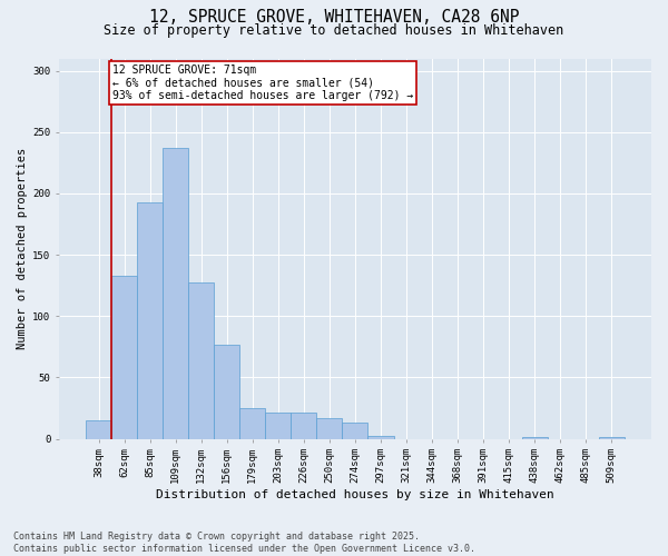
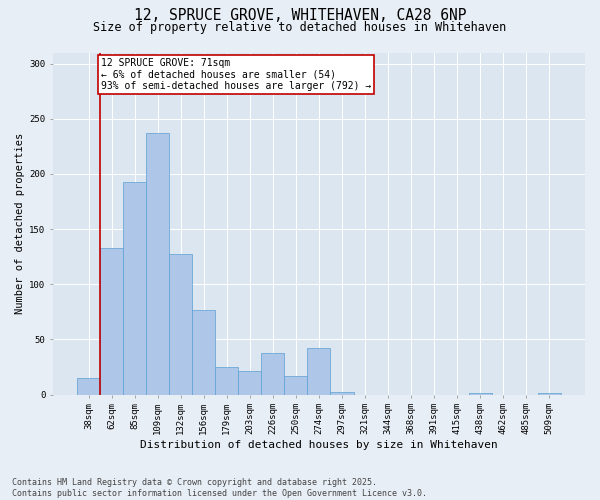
226sqm: 21 -> 38
274sqm: 13 -> 42
